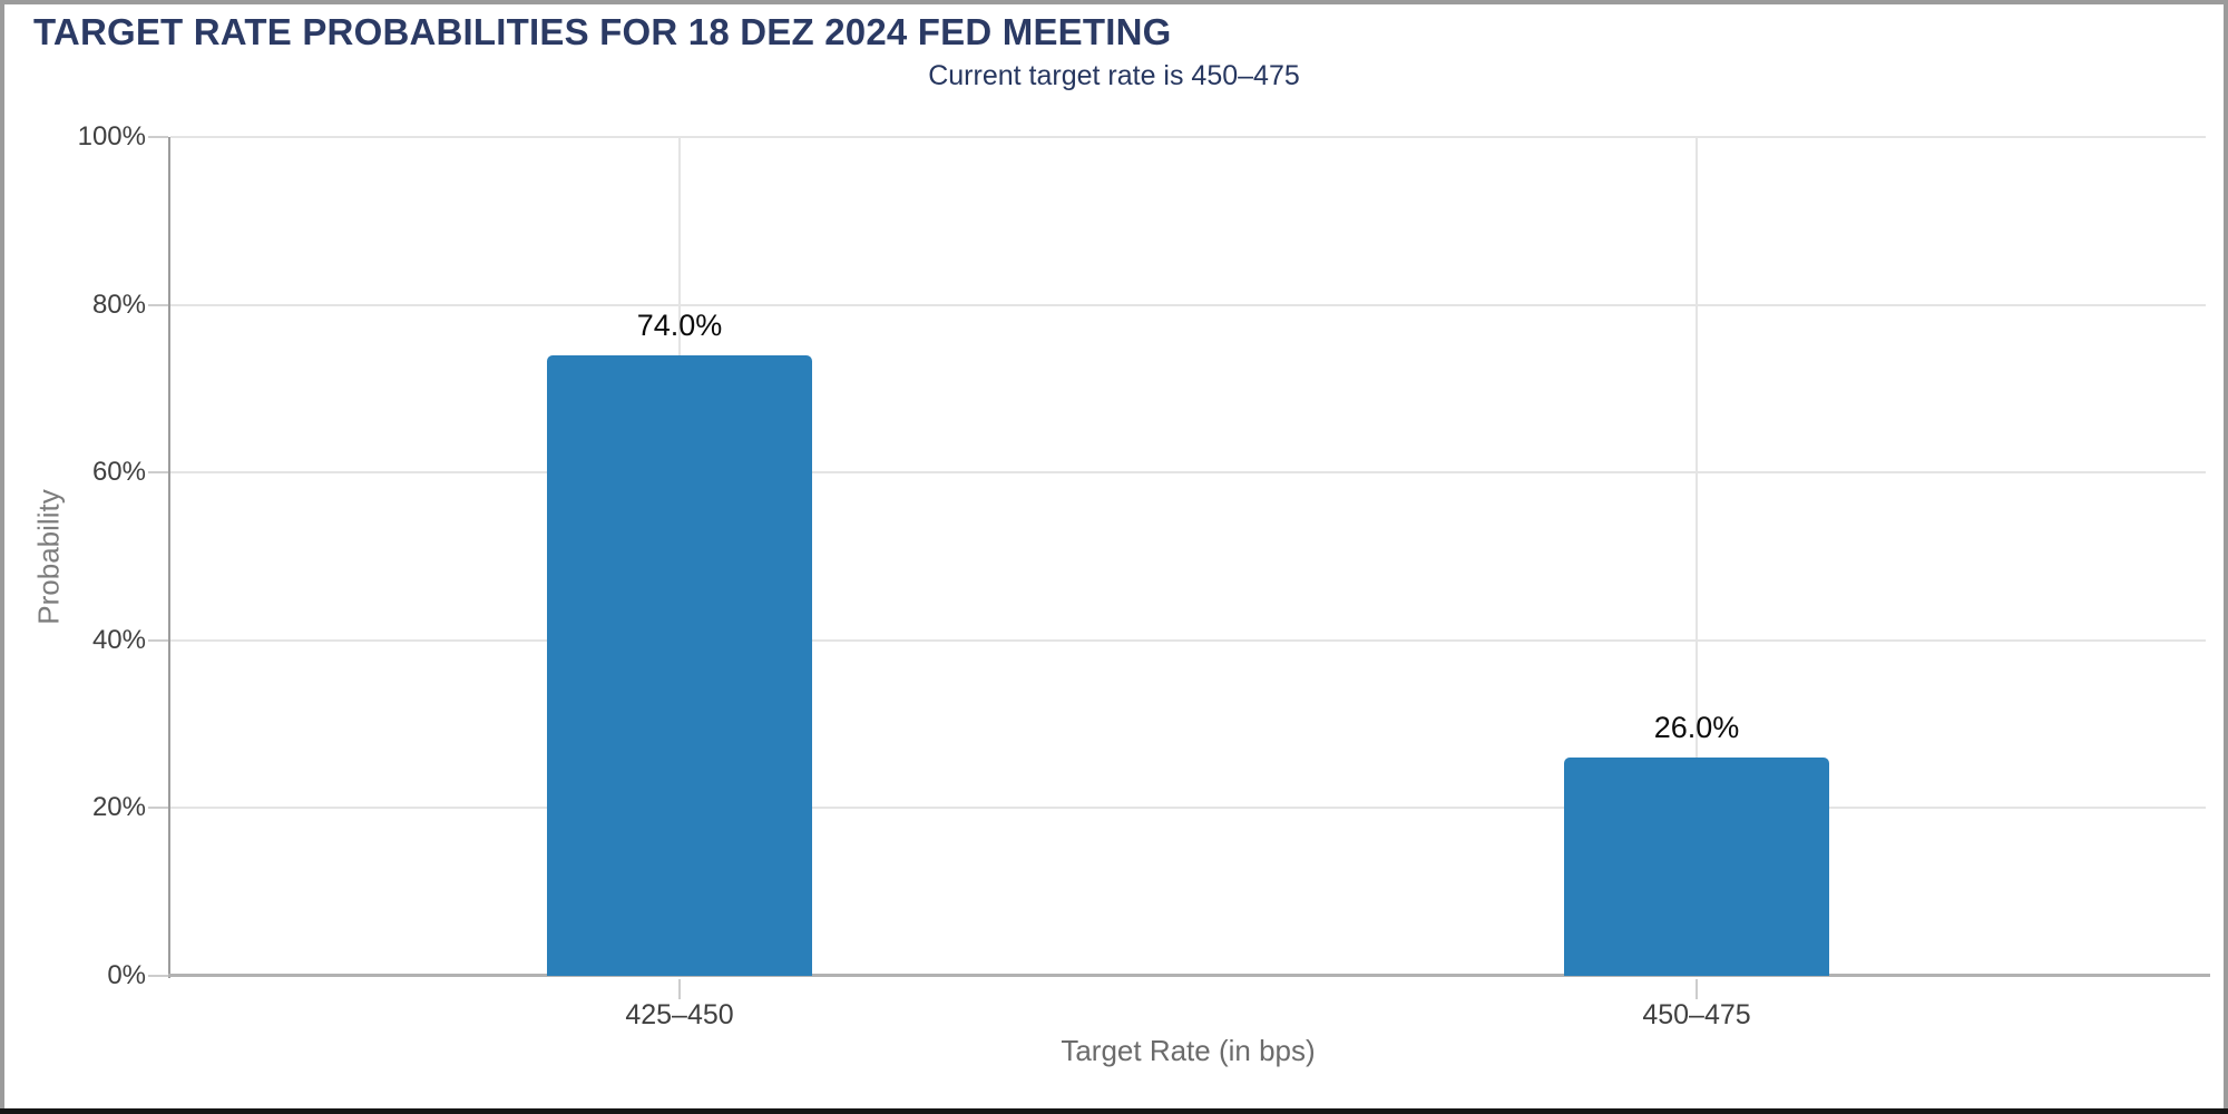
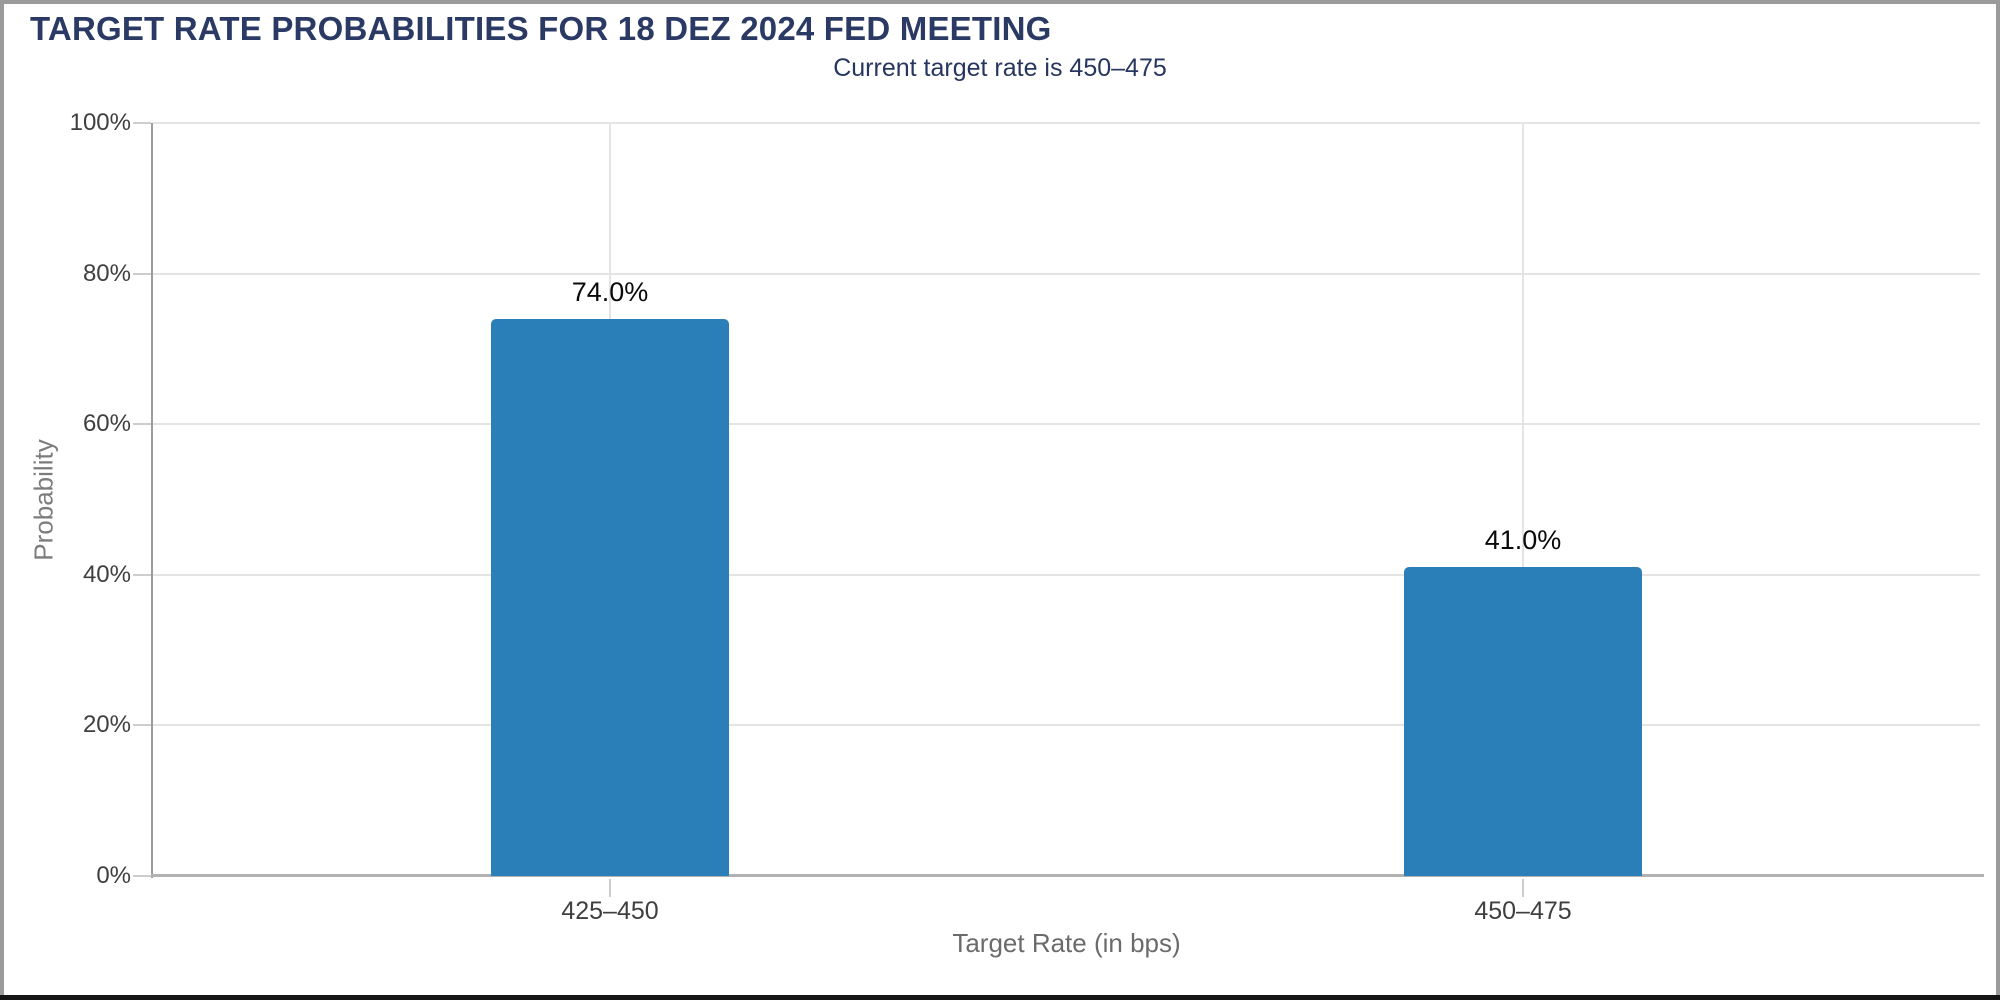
450–475: 26.0% -> 41.0%
